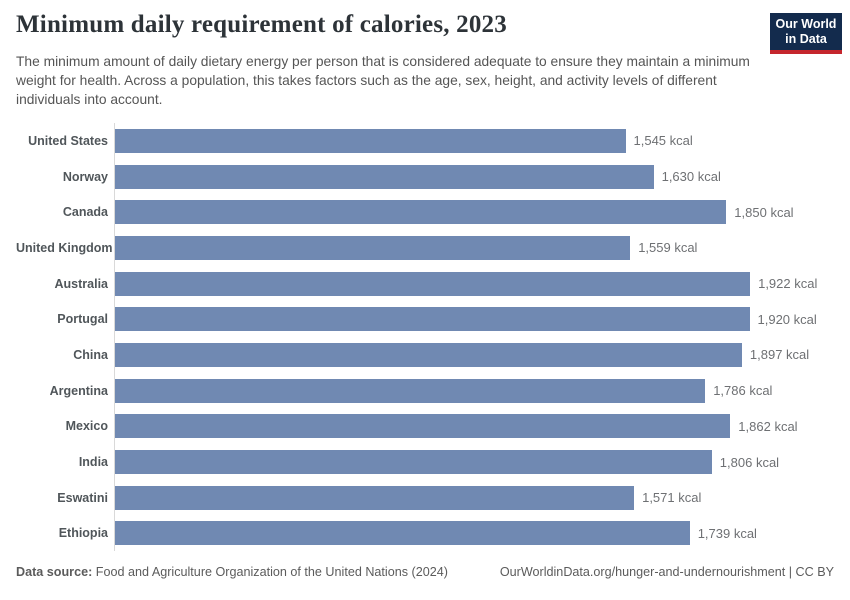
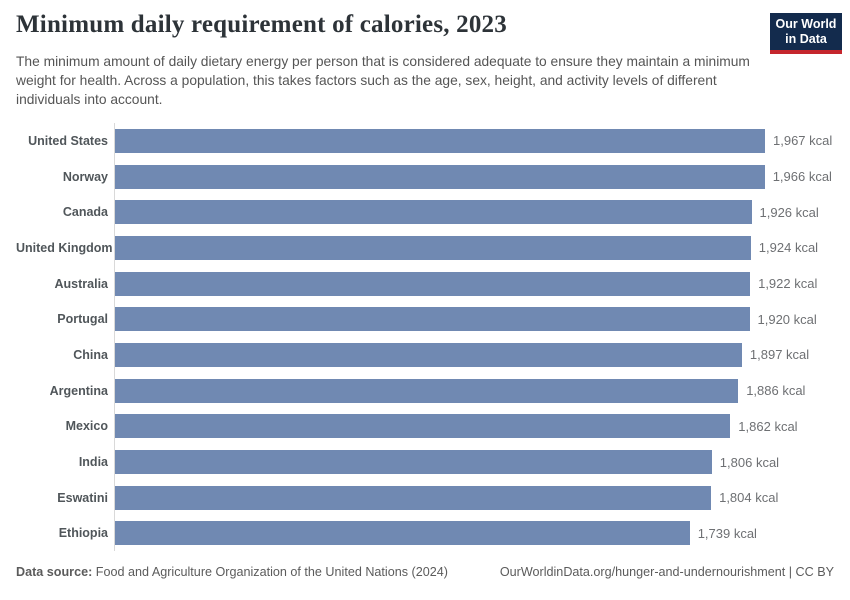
United States: 1,545 -> 1,967
Norway: 1,630 -> 1,966
Canada: 1,850 -> 1,926
United Kingdom: 1,559 -> 1,924
Argentina: 1,786 -> 1,886
Eswatini: 1,571 -> 1,804
